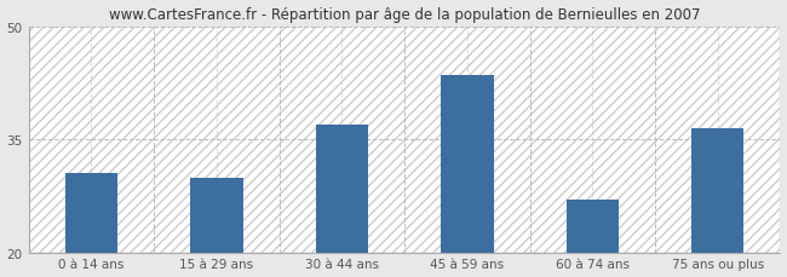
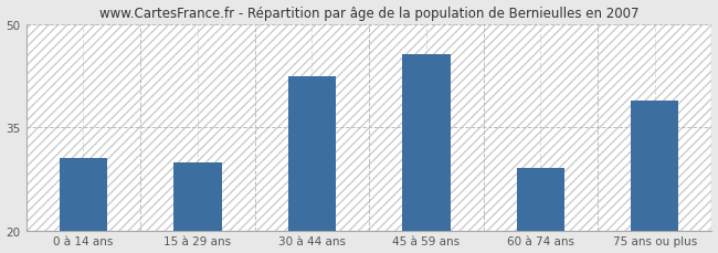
30 à 44 ans: 37.0 -> 42.4
45 à 59 ans: 43.5 -> 45.6
60 à 74 ans: 27.0 -> 29.0
75 ans ou plus: 36.5 -> 38.8
